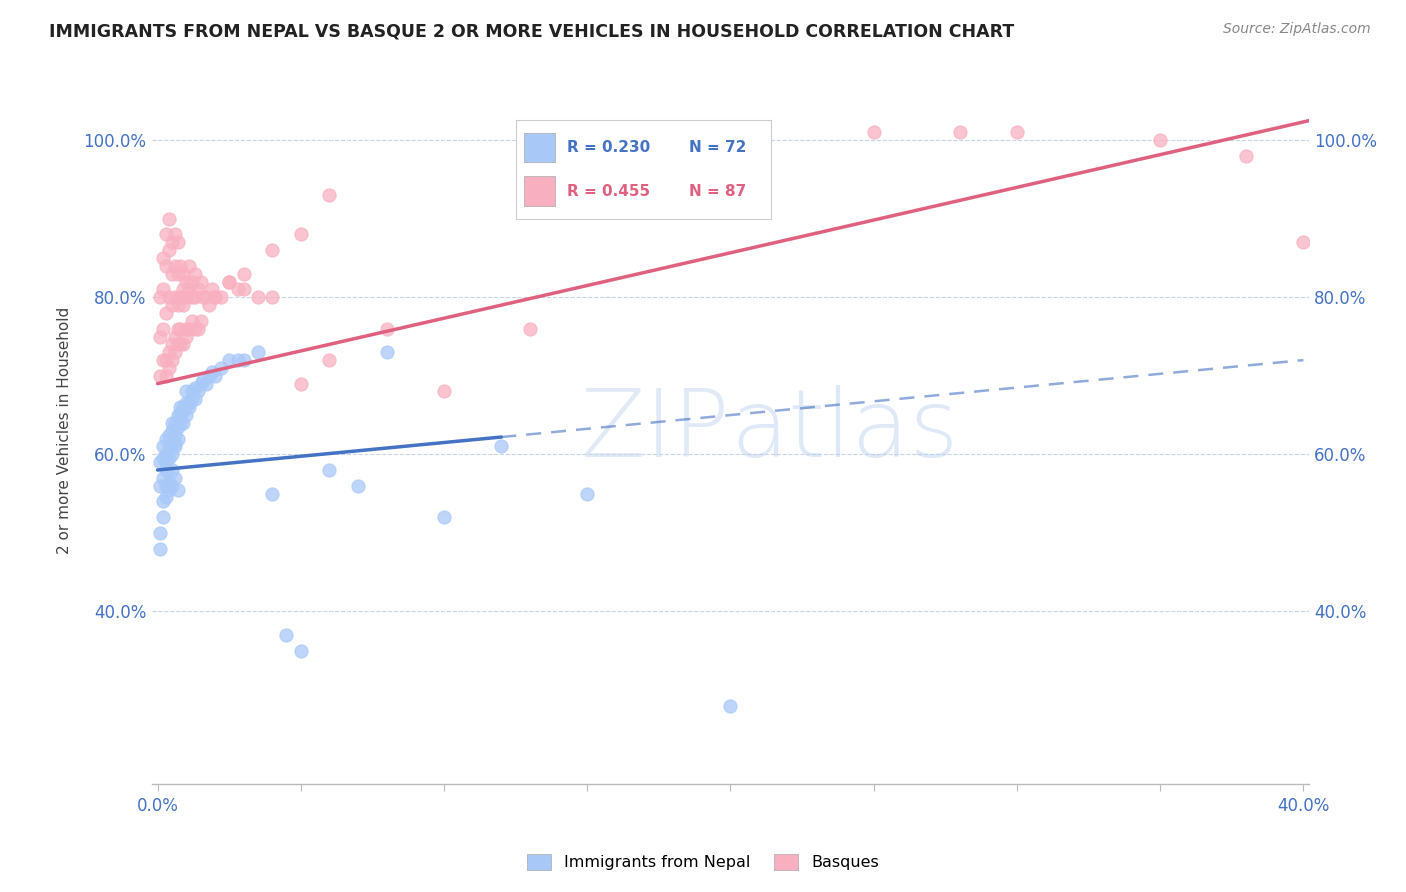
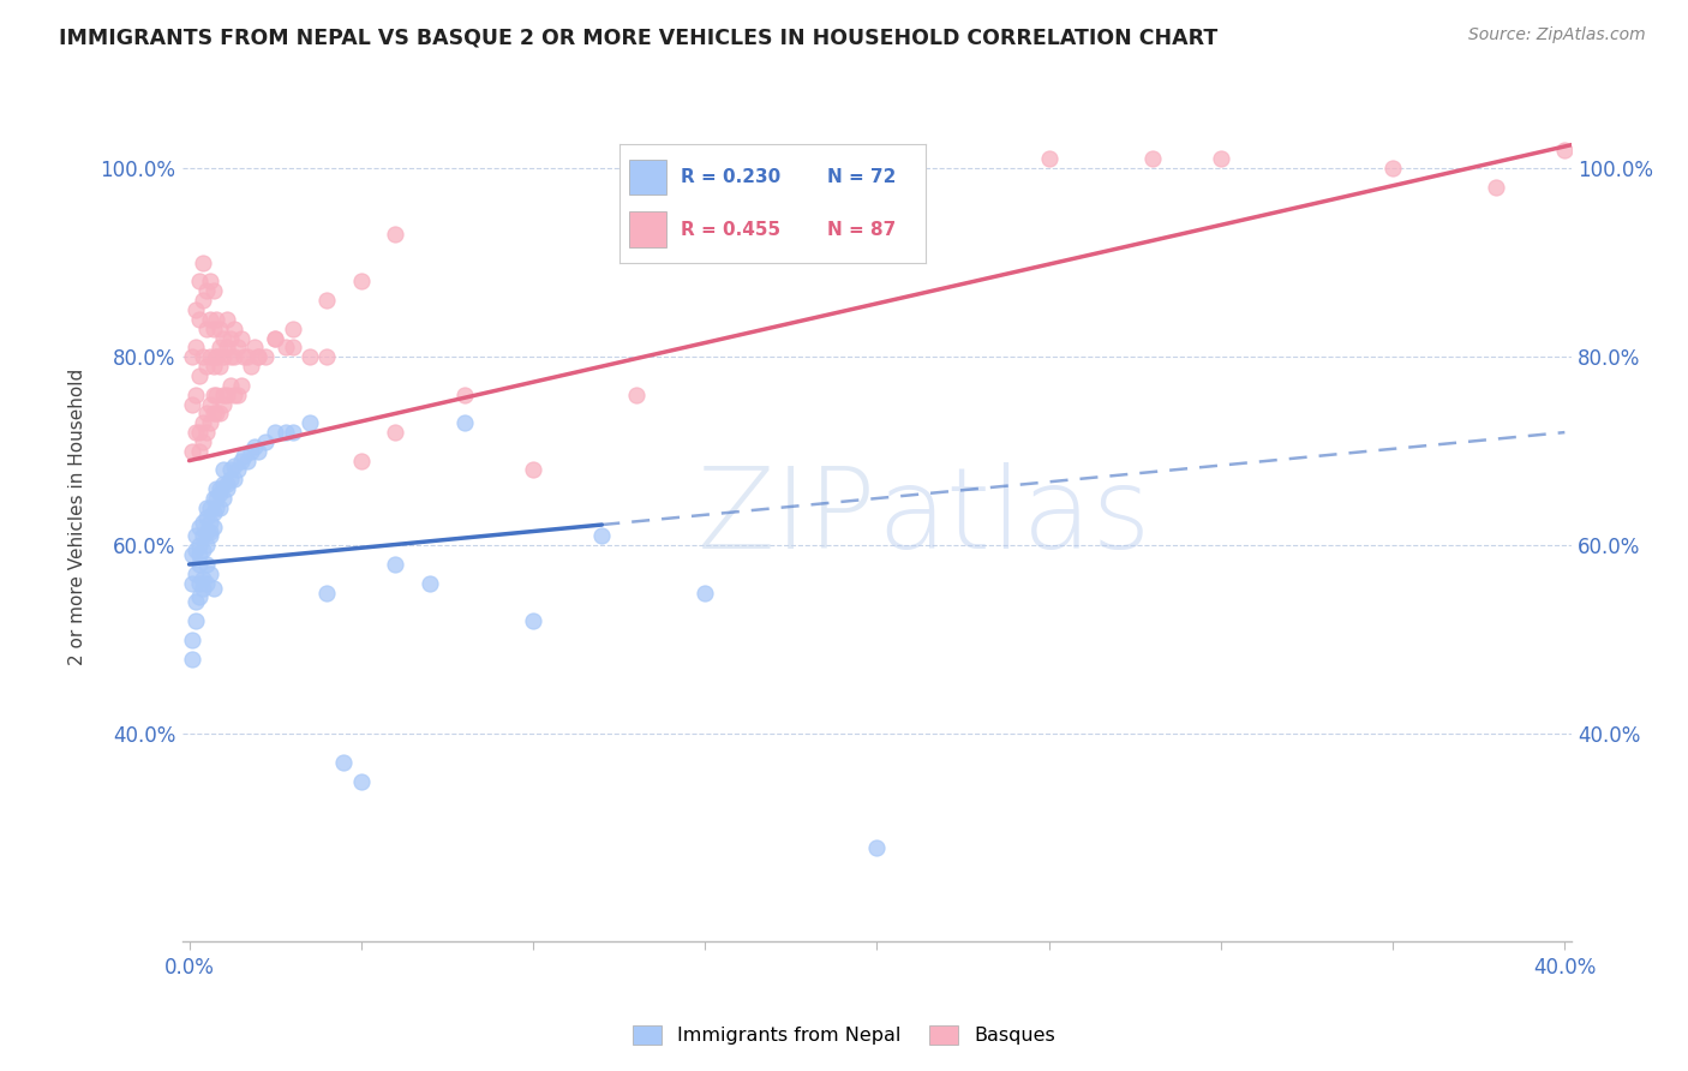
Basques/40.0%: 87% -> 102%
